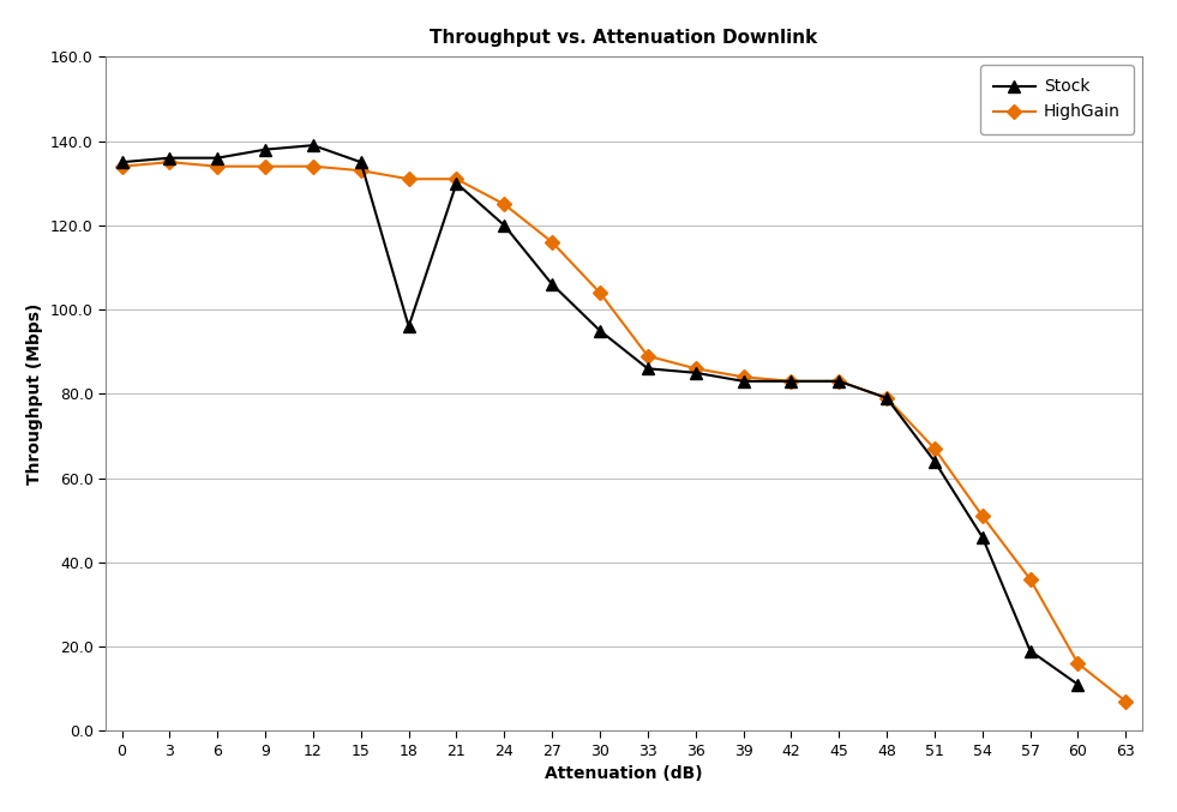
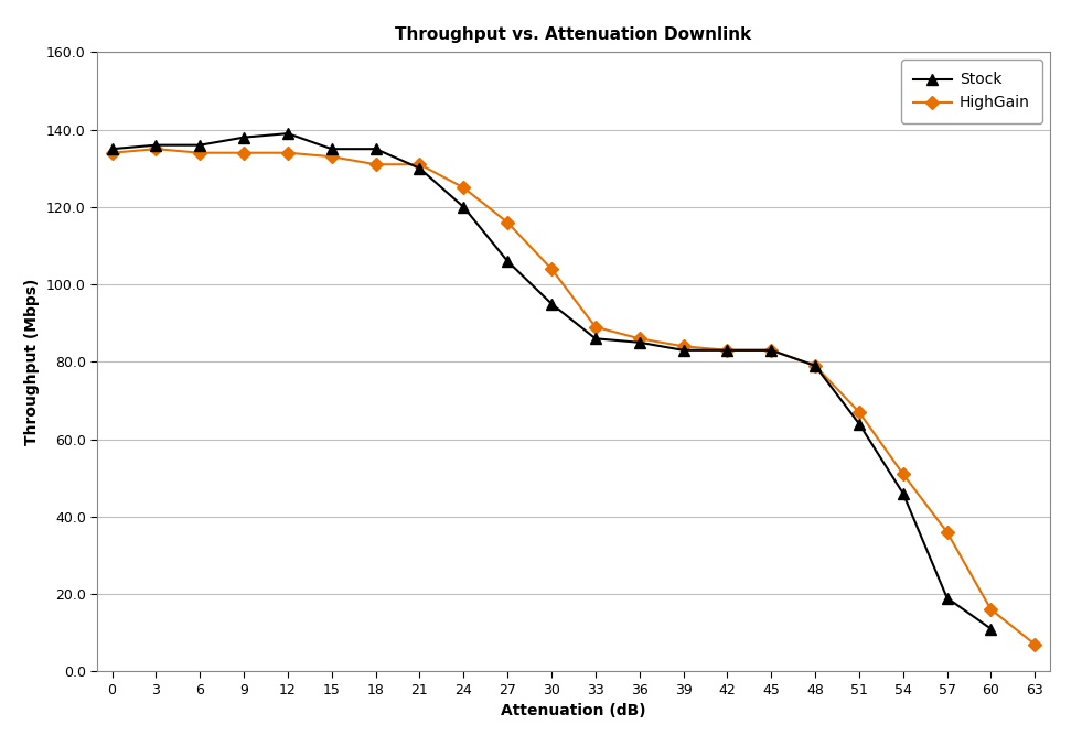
Stock/18: 96 -> 135
